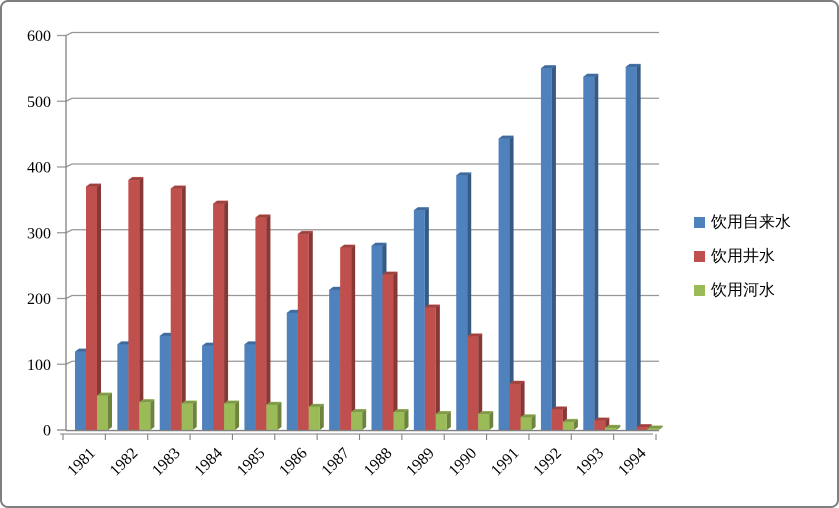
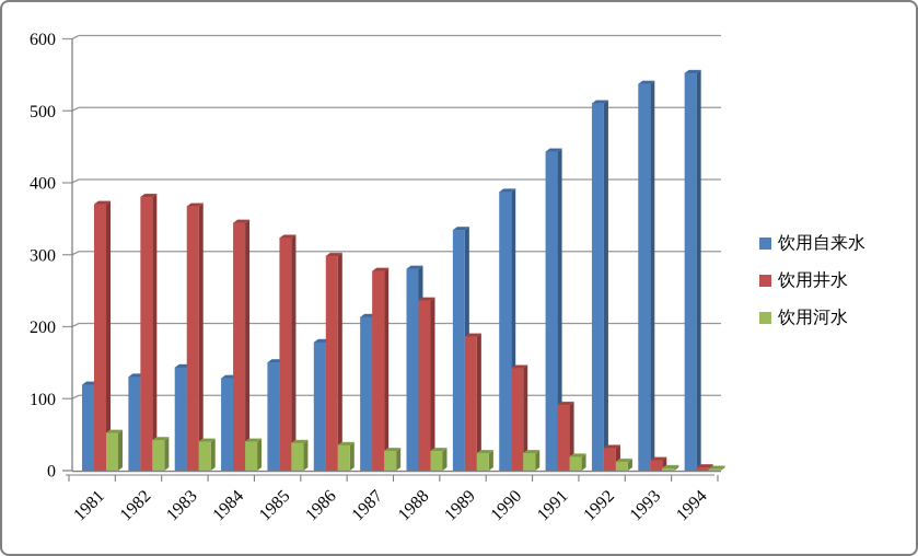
饮用自来水/1985: 130 -> 150
饮用井水/1991: 70 -> 90
饮用自来水/1992: 550 -> 510
